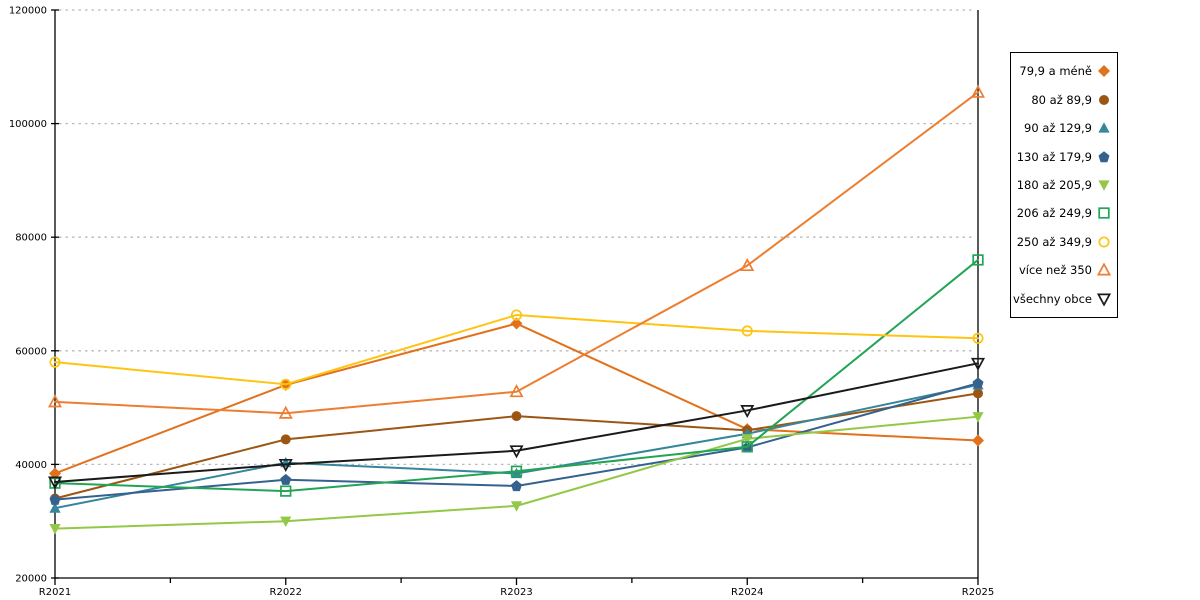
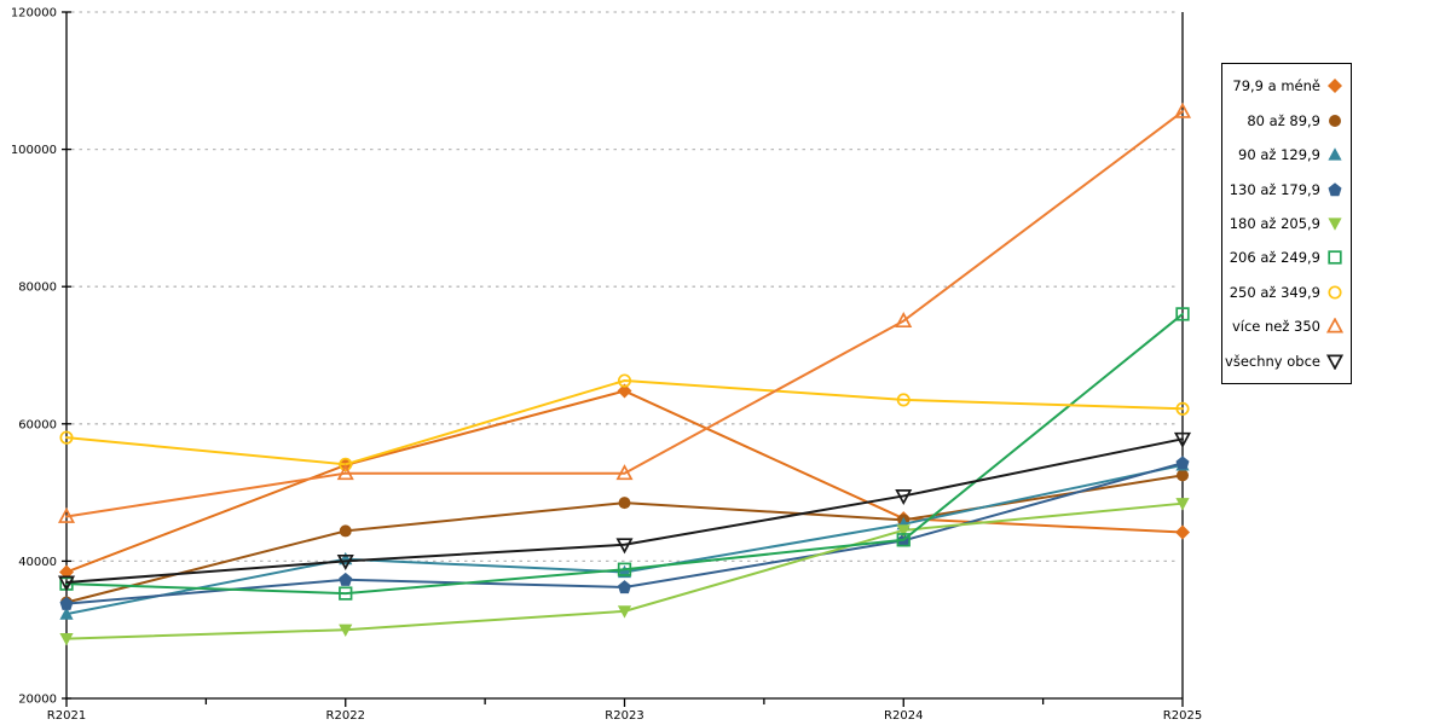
více než 350/R2021: 51000 -> 46000
více než 350/R2022: 49000 -> 53000
